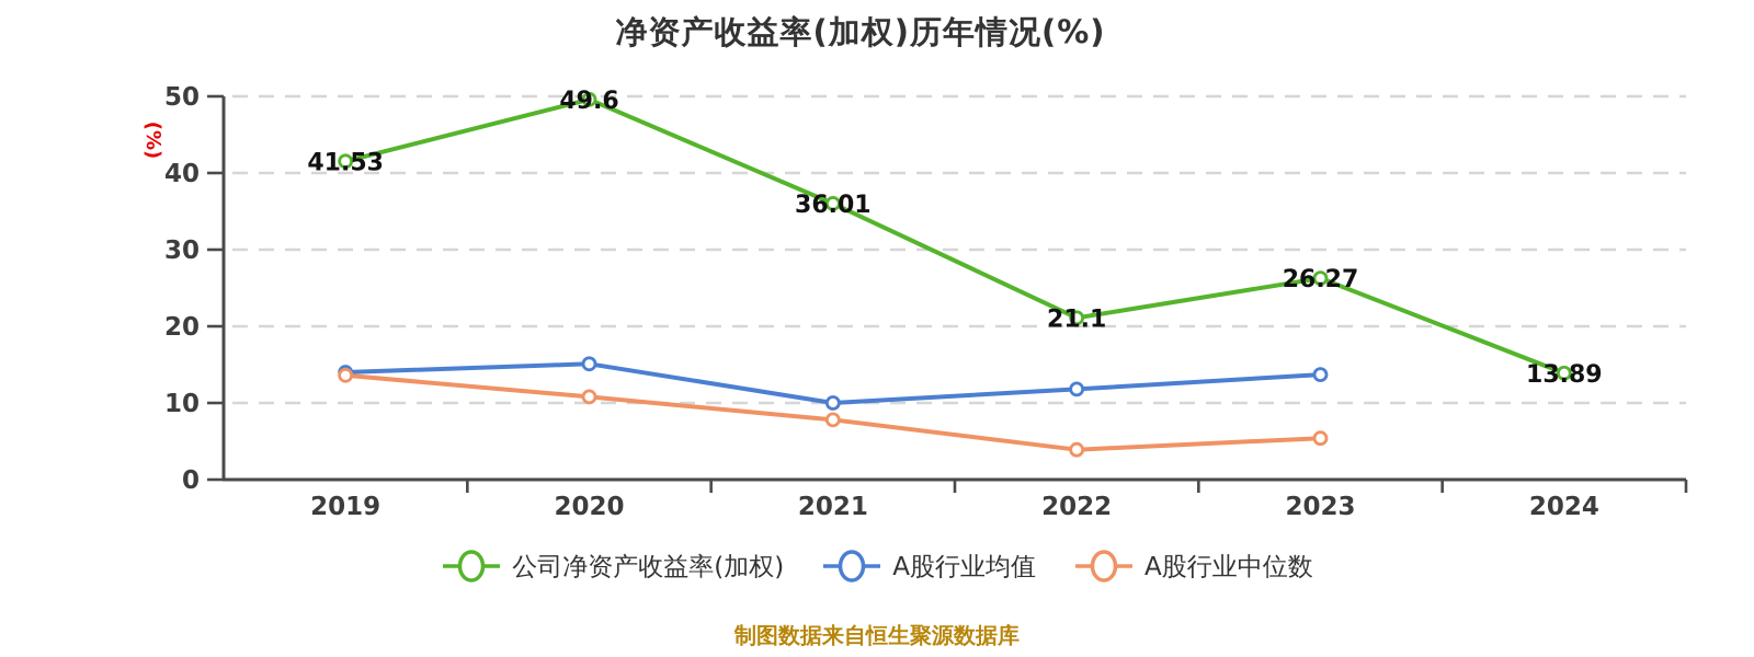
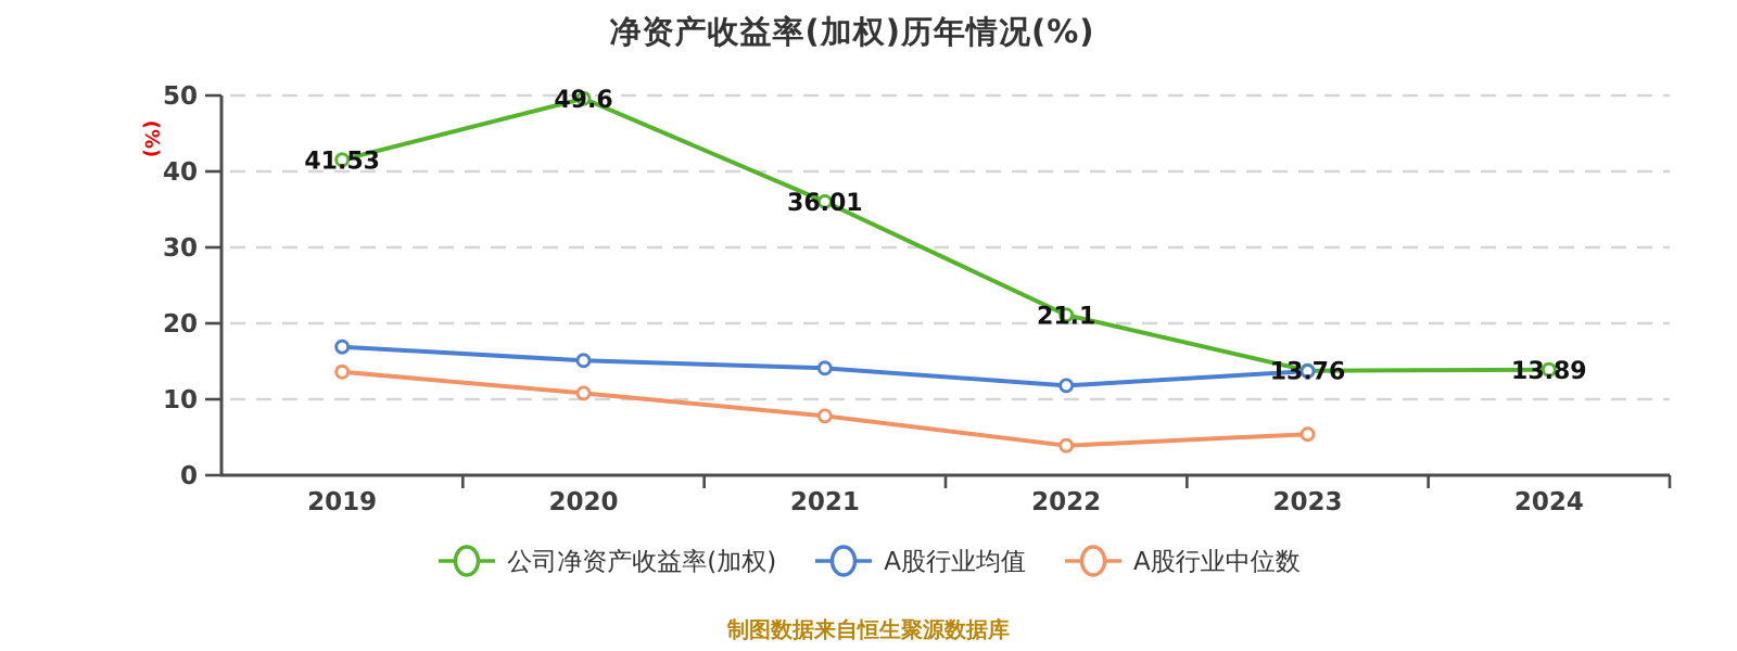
A股行业均值/2019: 14 -> 17
A股行业均值/2021: 10 -> 14
公司净资产收益率(加权)/2023: 26.27 -> 13.76
